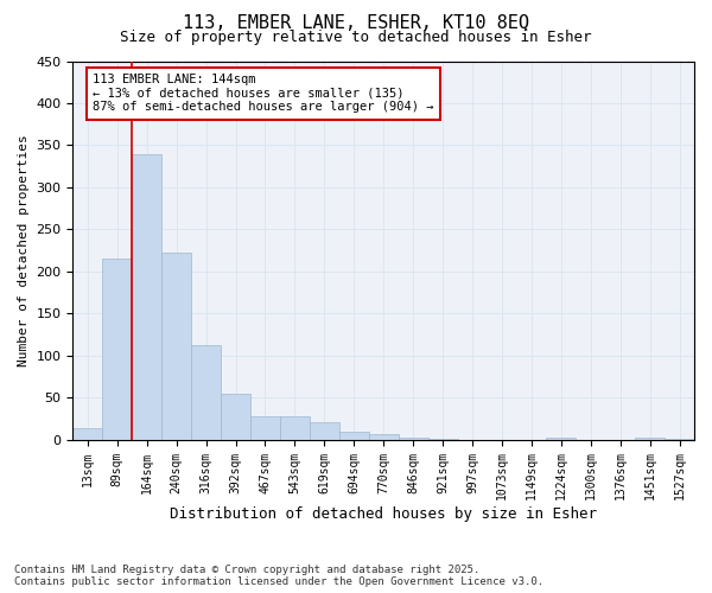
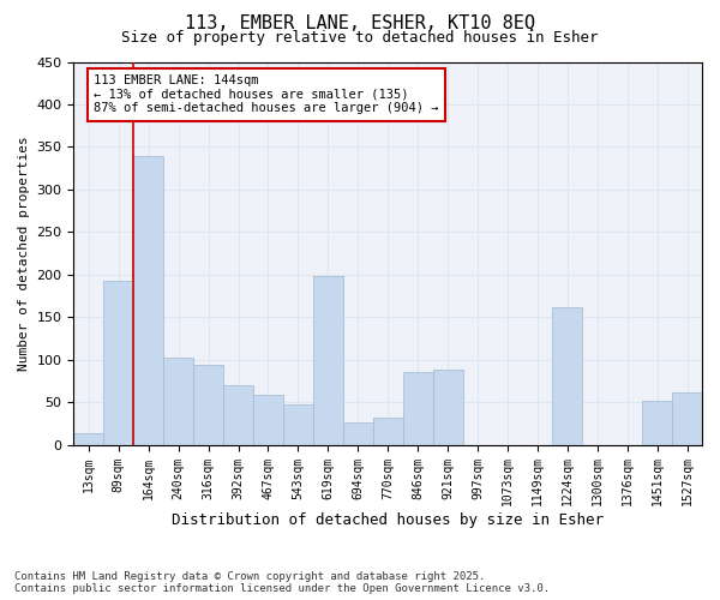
89sqm: 215 -> 192
240sqm: 222 -> 102
316sqm: 112 -> 94
392sqm: 54 -> 70
467sqm: 27 -> 58
543sqm: 27 -> 48
619sqm: 20 -> 198
694sqm: 10 -> 26
770sqm: 6 -> 32
846sqm: 2 -> 86
921sqm: 1 -> 88
1224sqm: 2 -> 162
1451sqm: 2 -> 52
1527sqm: 1 -> 62
